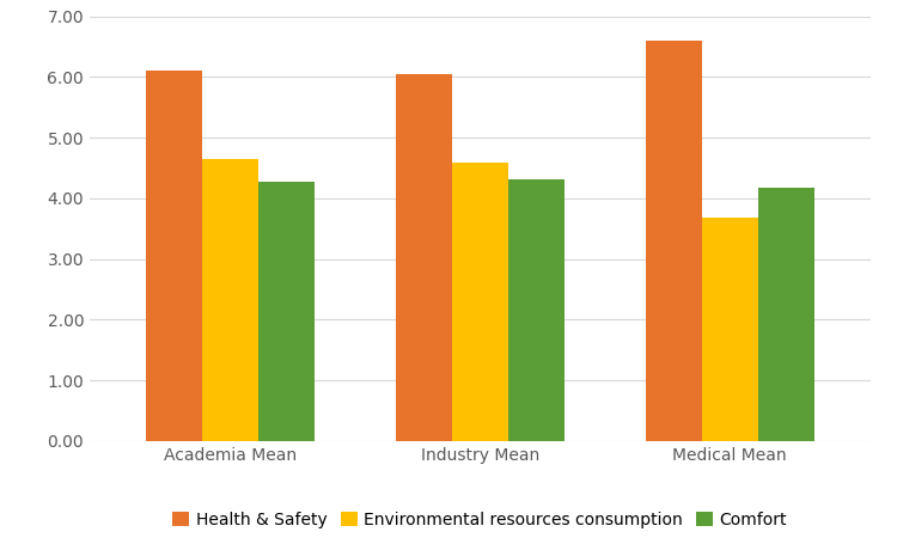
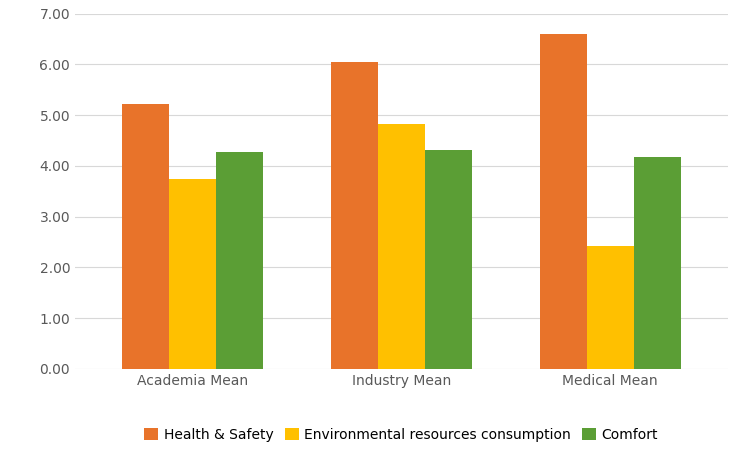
Health & Safety/Academia Mean: 6.10 -> 5.22
Environmental resources consumption/Academia Mean: 4.65 -> 3.74
Environmental resources consumption/Industry Mean: 4.58 -> 4.82
Environmental resources consumption/Medical Mean: 3.68 -> 2.42
